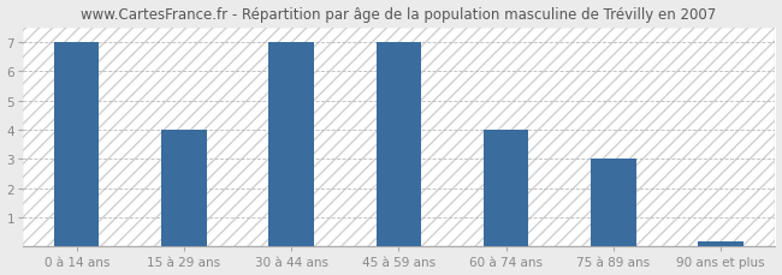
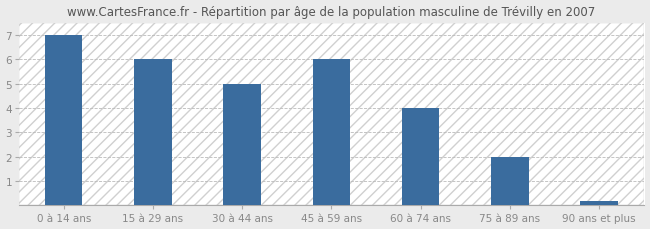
15 à 29 ans: 4.00 -> 6.00
30 à 44 ans: 7.00 -> 5.00
45 à 59 ans: 7.00 -> 6.00
75 à 89 ans: 3.00 -> 2.00
